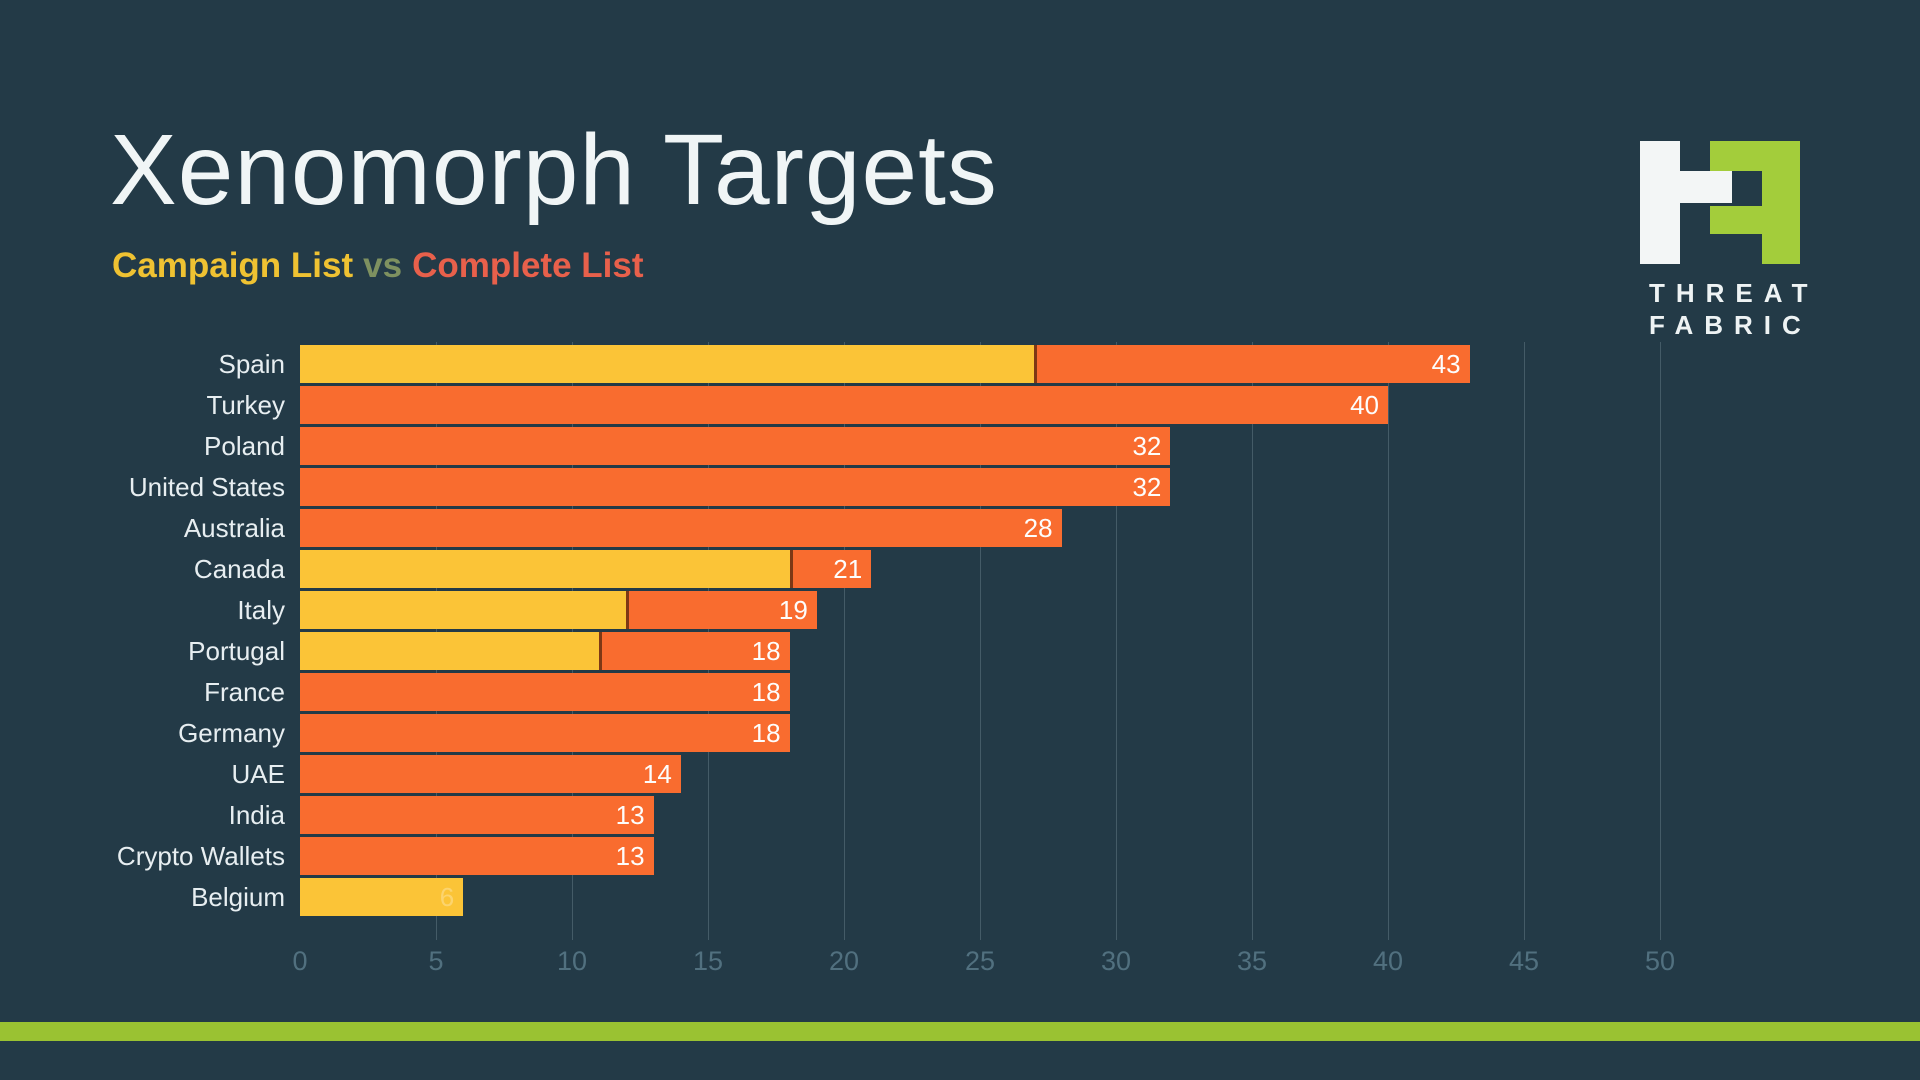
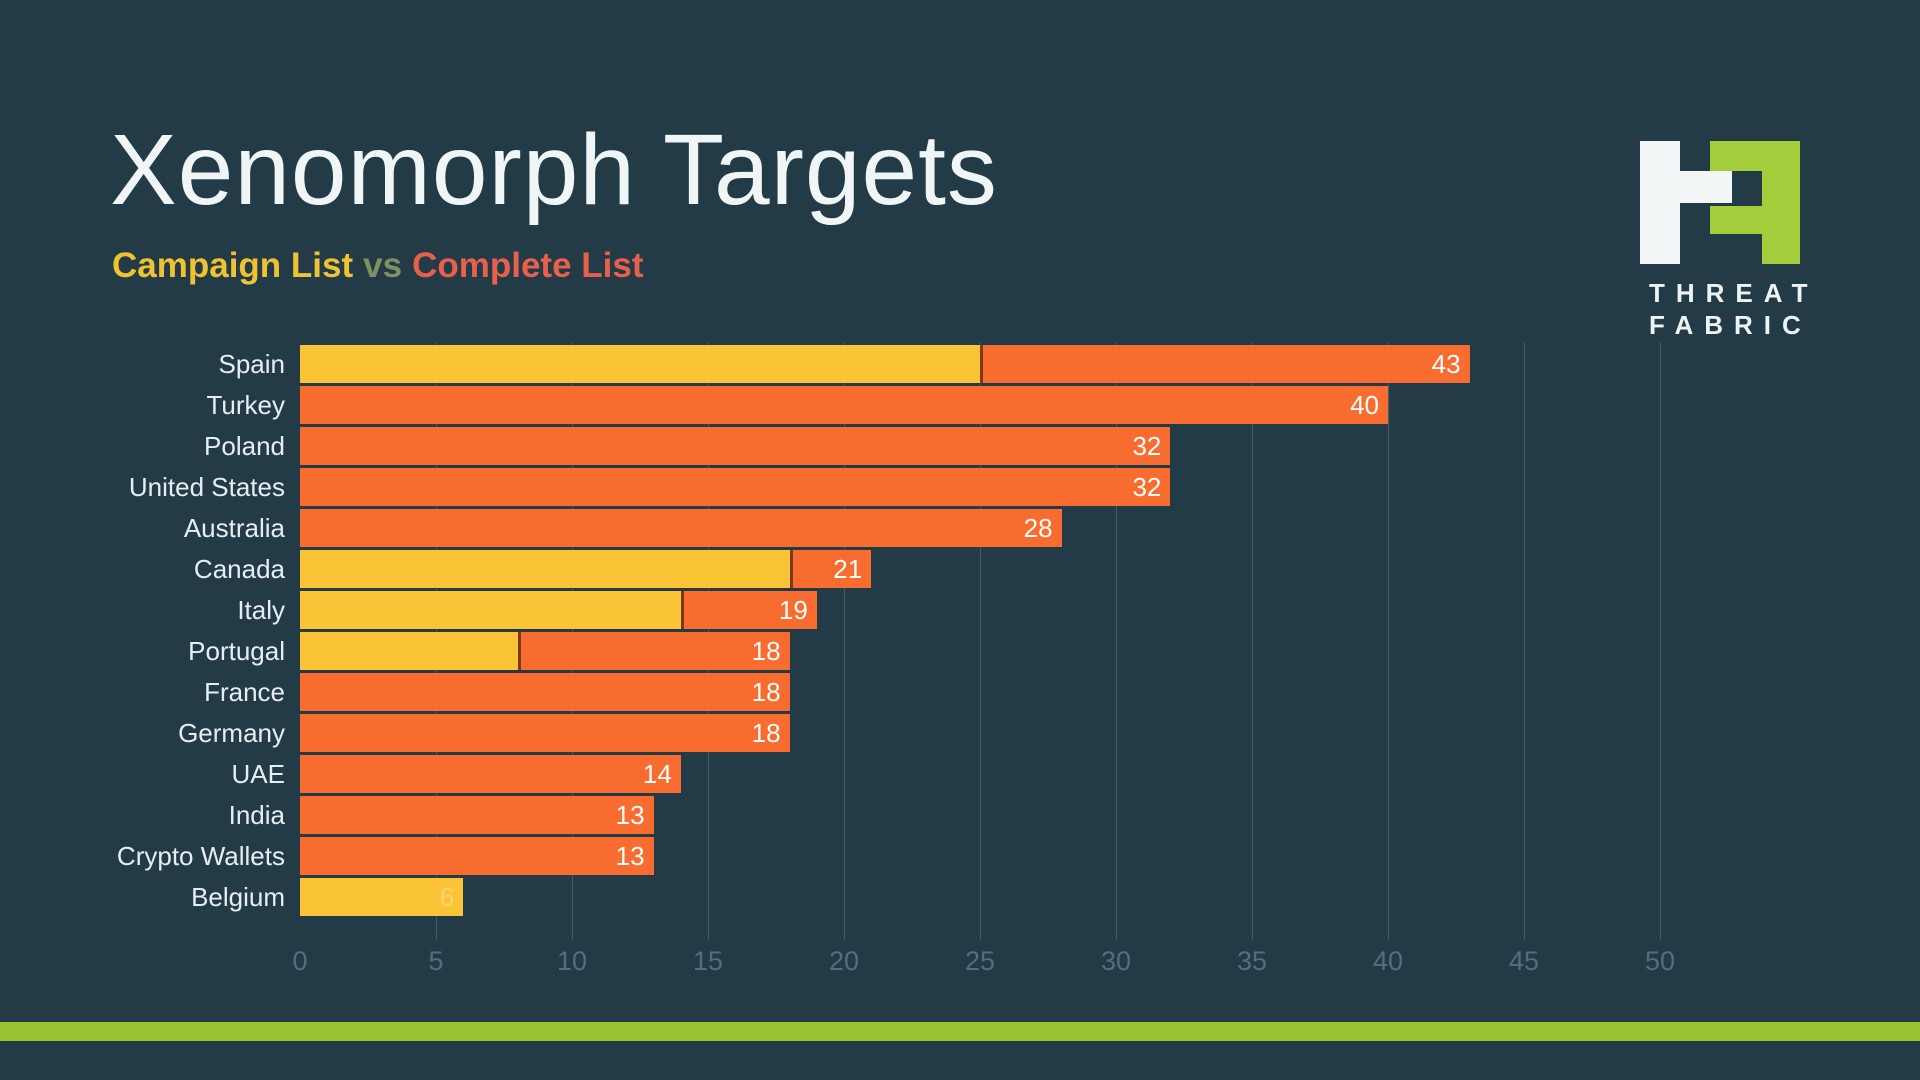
Campaign List/Spain: 27 -> 25
Campaign List/Italy: 12 -> 14
Campaign List/Portugal: 11 -> 8
